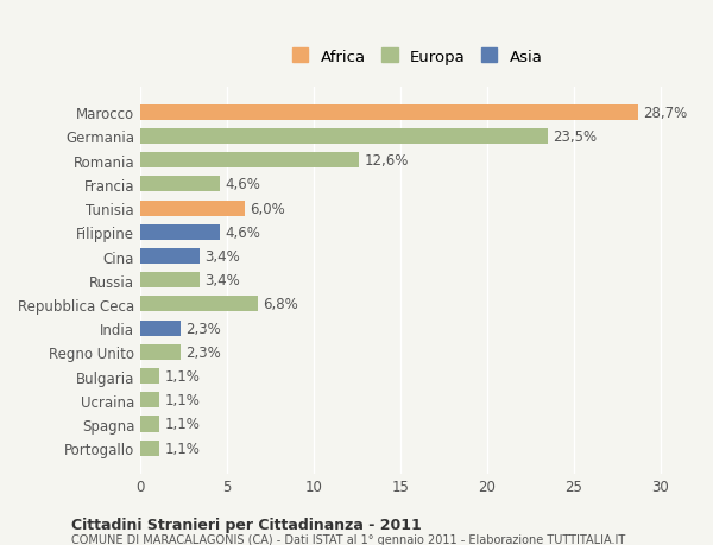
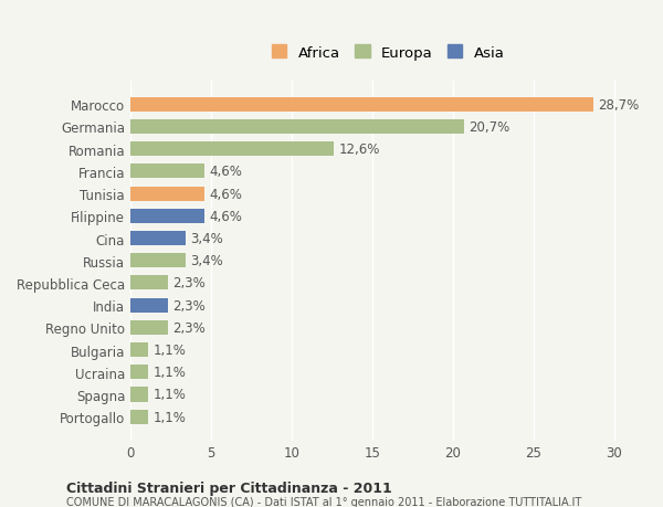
Germania: 23,5% -> 20,7%
Tunisia: 6,0% -> 4,6%
Repubblica Ceca: 6,8% -> 2,3%
